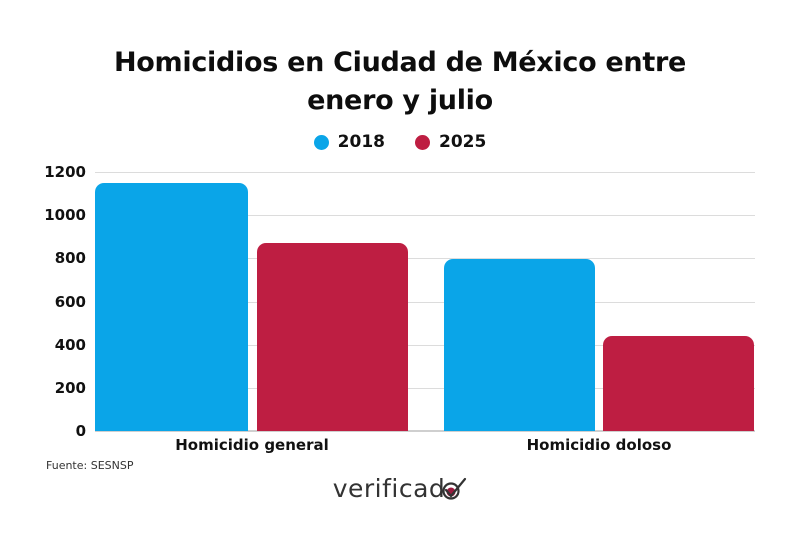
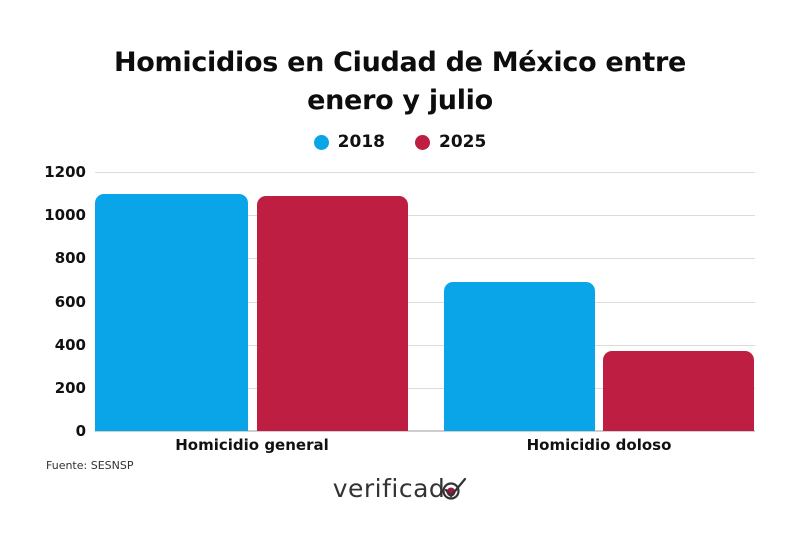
2018/Homicidio general: 1150 -> 1100
2025/Homicidio general: 870 -> 1090
2018/Homicidio doloso: 800 -> 690
2025/Homicidio doloso: 440 -> 370
